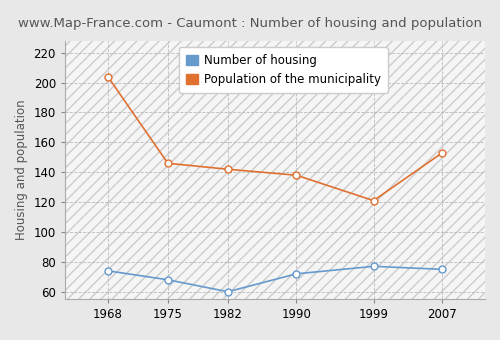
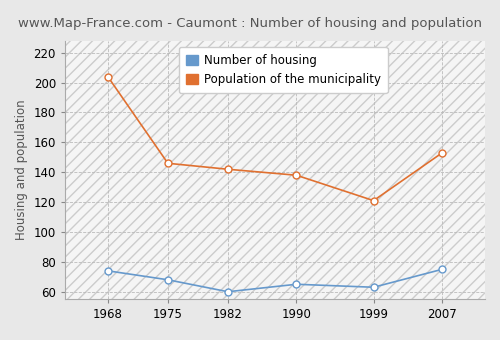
Number of housing/1990: 72 -> 65
Number of housing/1999: 77 -> 63
